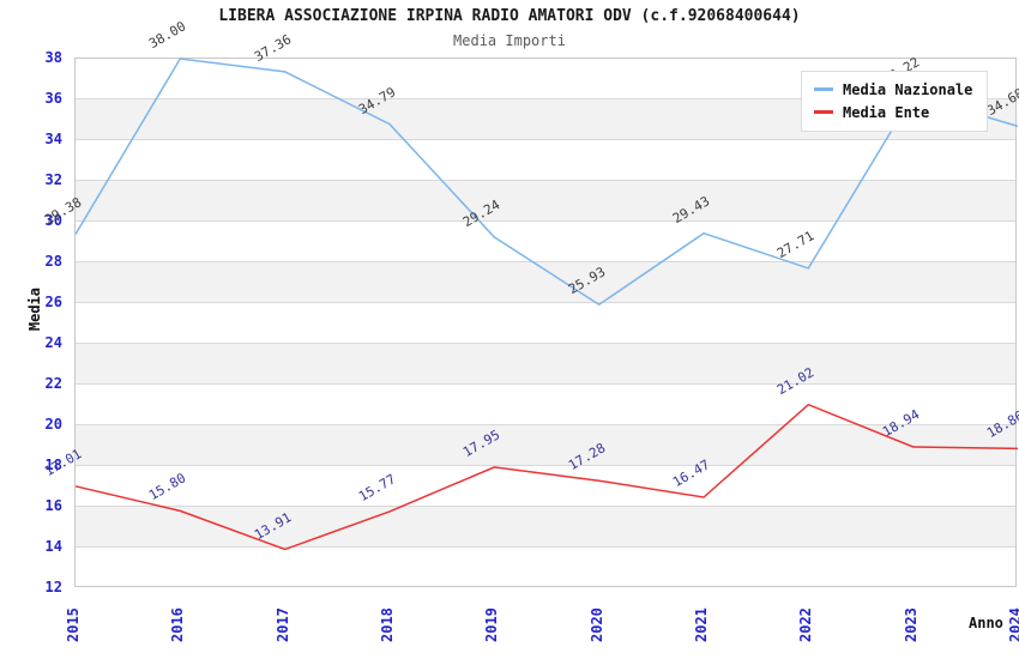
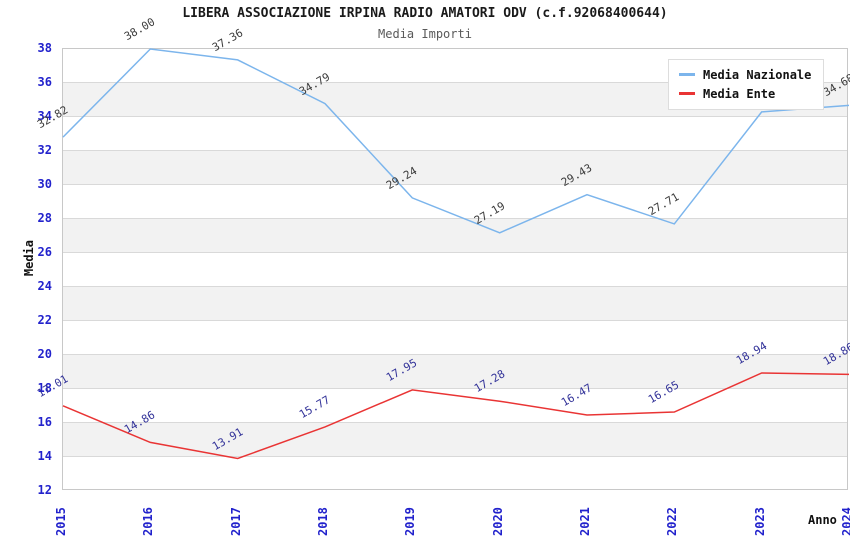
Media Nazionale/2015: 29.38 -> 32.82
Media Ente/2016: 15.80 -> 14.86
Media Nazionale/2020: 25.93 -> 27.19
Media Ente/2022: 21.02 -> 16.65
Media Nazionale/2023: 36.22 -> 34.30
